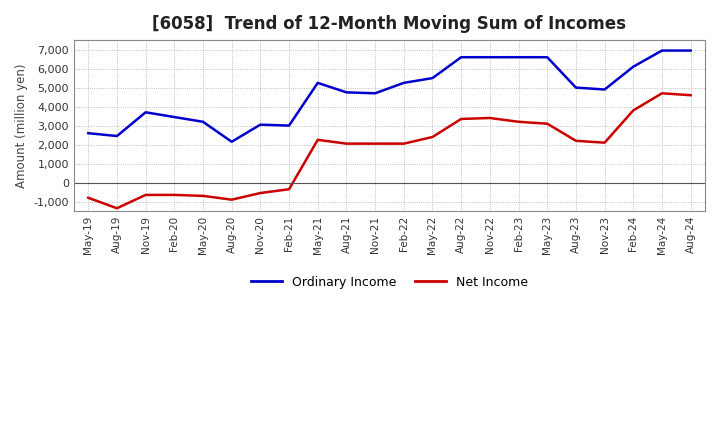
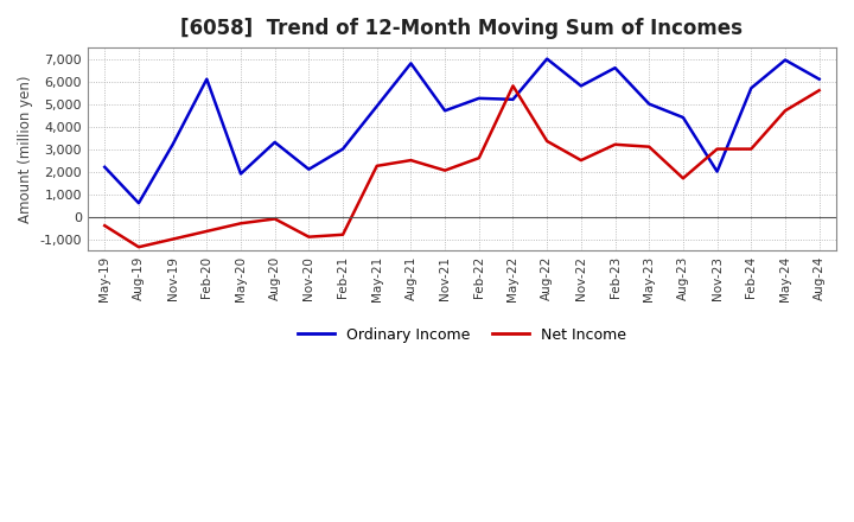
Ordinary Income/May-19: 2,600 -> 2,200
Net Income/May-19: -800 -> -400
Ordinary Income/Aug-19: 2,400 -> 600
Ordinary Income/Nov-19: 3,700 -> 3,200
Net Income/Nov-19: -600 -> -1,000
Ordinary Income/Feb-20: 3,400 -> 6,100
Ordinary Income/May-20: 3,200 -> 1,900
Net Income/May-20: -700 -> -300
Ordinary Income/Aug-20: 2,200 -> 3,300
Net Income/Aug-20: -900 -> -100
Ordinary Income/Nov-20: 3,000 -> 2,100
Net Income/Nov-20: -600 -> -900
Net Income/Feb-21: -400 -> -800
Ordinary Income/May-21: 5,200 -> 4,900
Ordinary Income/Aug-21: 4,800 -> 6,800
Net Income/Aug-21: 2,000 -> 2,500
Net Income/Feb-22: 2,000 -> 2,600
Ordinary Income/May-22: 5,500 -> 5,200
Net Income/May-22: 2,400 -> 5,800
Ordinary Income/Aug-22: 6,600 -> 7,000
Ordinary Income/Nov-22: 6,600 -> 5,800
Net Income/Nov-22: 3,400 -> 2,500
Ordinary Income/May-23: 6,600 -> 5,000
Ordinary Income/Aug-23: 5,000 -> 4,400
Net Income/Aug-23: 2,200 -> 1,700
Ordinary Income/Nov-23: 4,900 -> 2,000
Net Income/Nov-23: 2,100 -> 3,000
Ordinary Income/Feb-24: 6,100 -> 5,700
Net Income/Feb-24: 3,800 -> 3,000
Ordinary Income/Aug-24: 7,000 -> 6,100
Net Income/Aug-24: 4,600 -> 5,600
